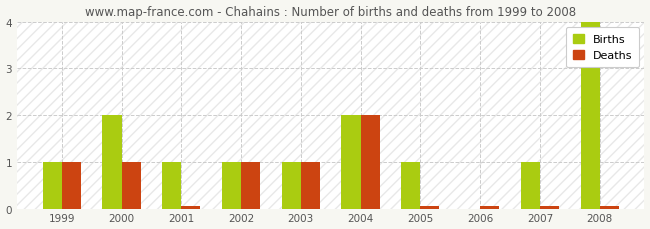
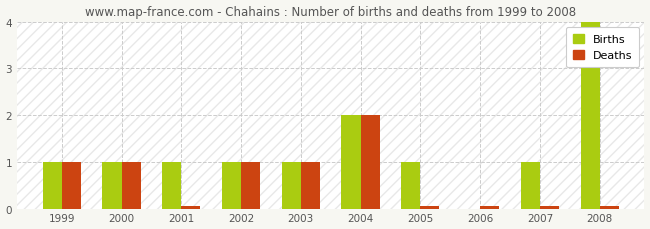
Births/2000: 2 -> 1
